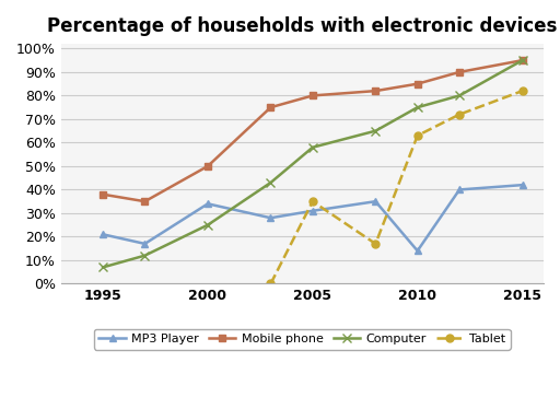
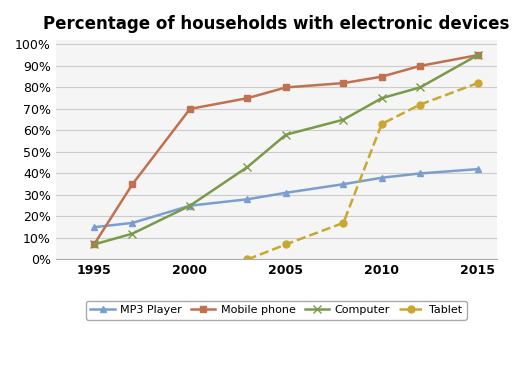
MP3 Player/1995: 21% -> 15%
Mobile phone/1995: 38% -> 7%
MP3 Player/2000: 34% -> 25%
Mobile phone/2000: 50% -> 70%
Tablet/2005: 35% -> 7%
MP3 Player/2010: 14% -> 38%
